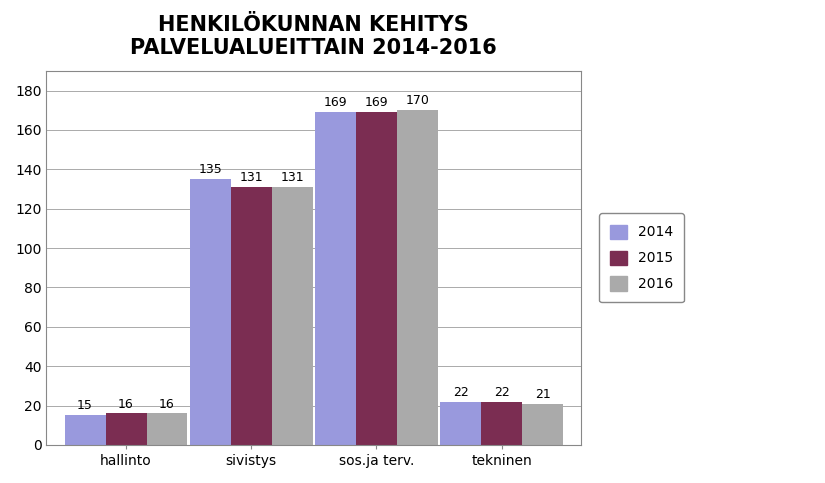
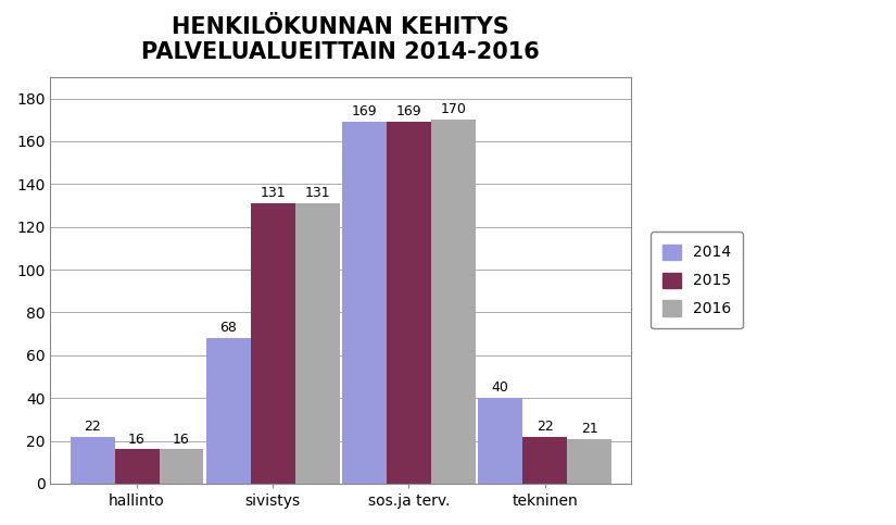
2014/hallinto: 15 -> 22
2014/sivistys: 135 -> 68
2014/tekninen: 22 -> 40
